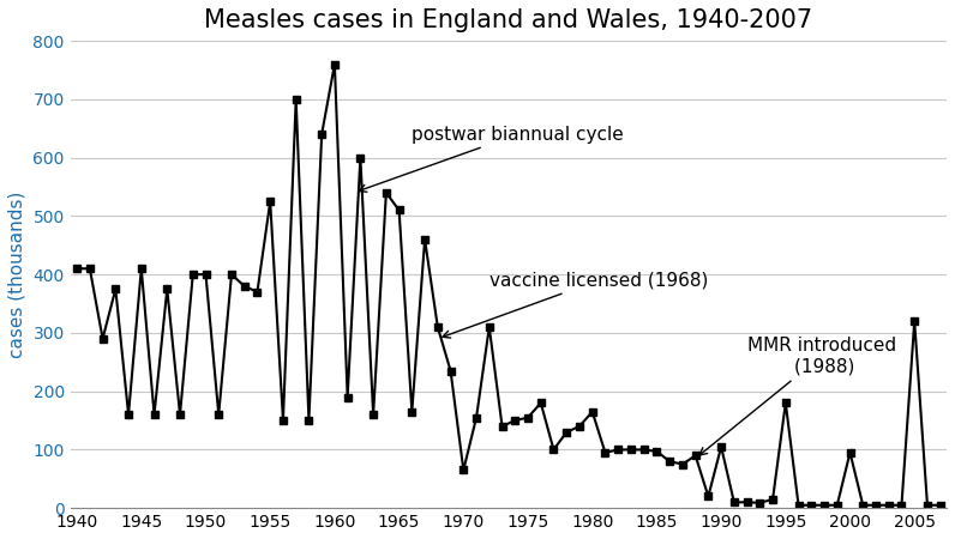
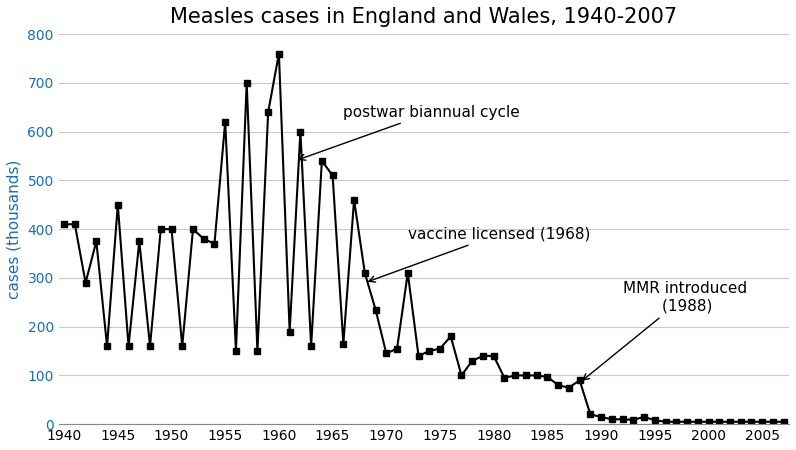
1945: 410 -> 450
1955: 525 -> 620
1970: 65 -> 145
1980: 165 -> 140
1990: 105 -> 15
1995: 180 -> 8
2000: 95 -> 5
2005: 320 -> 5
